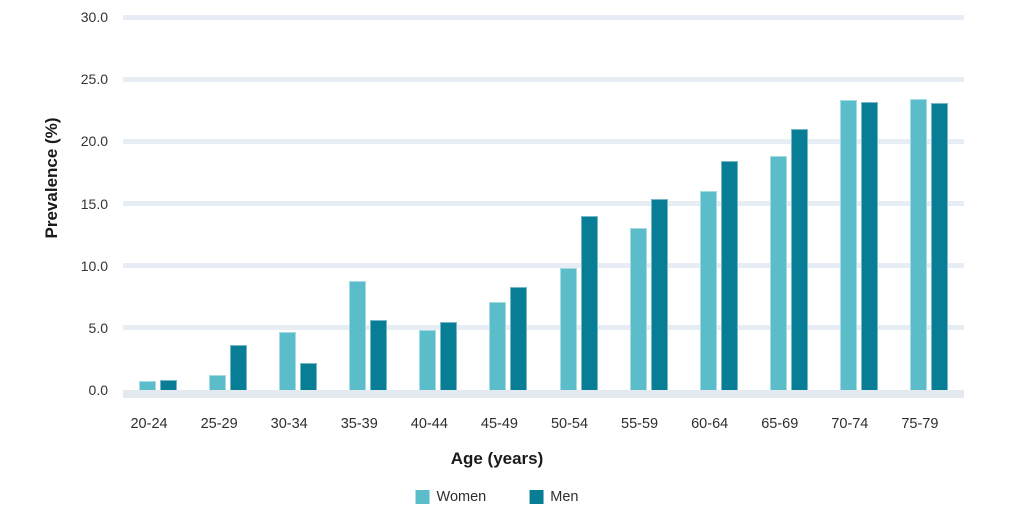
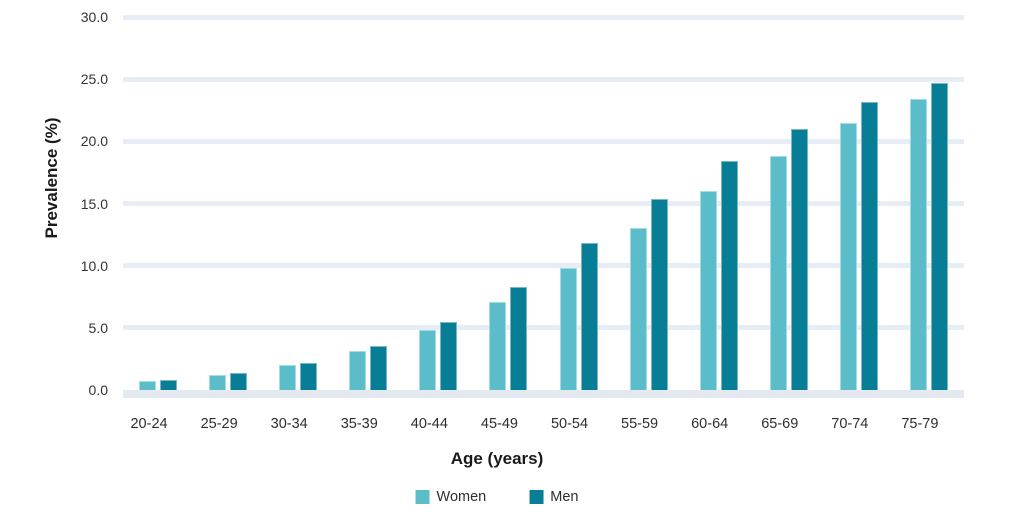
Men/25-29: 3.6 -> 1.4
Women/30-34: 4.7 -> 2.0
Women/35-39: 8.8 -> 3.1
Men/35-39: 5.6 -> 3.5
Men/50-54: 14.0 -> 11.8
Women/70-74: 23.3 -> 21.5
Men/75-79: 23.1 -> 24.7
